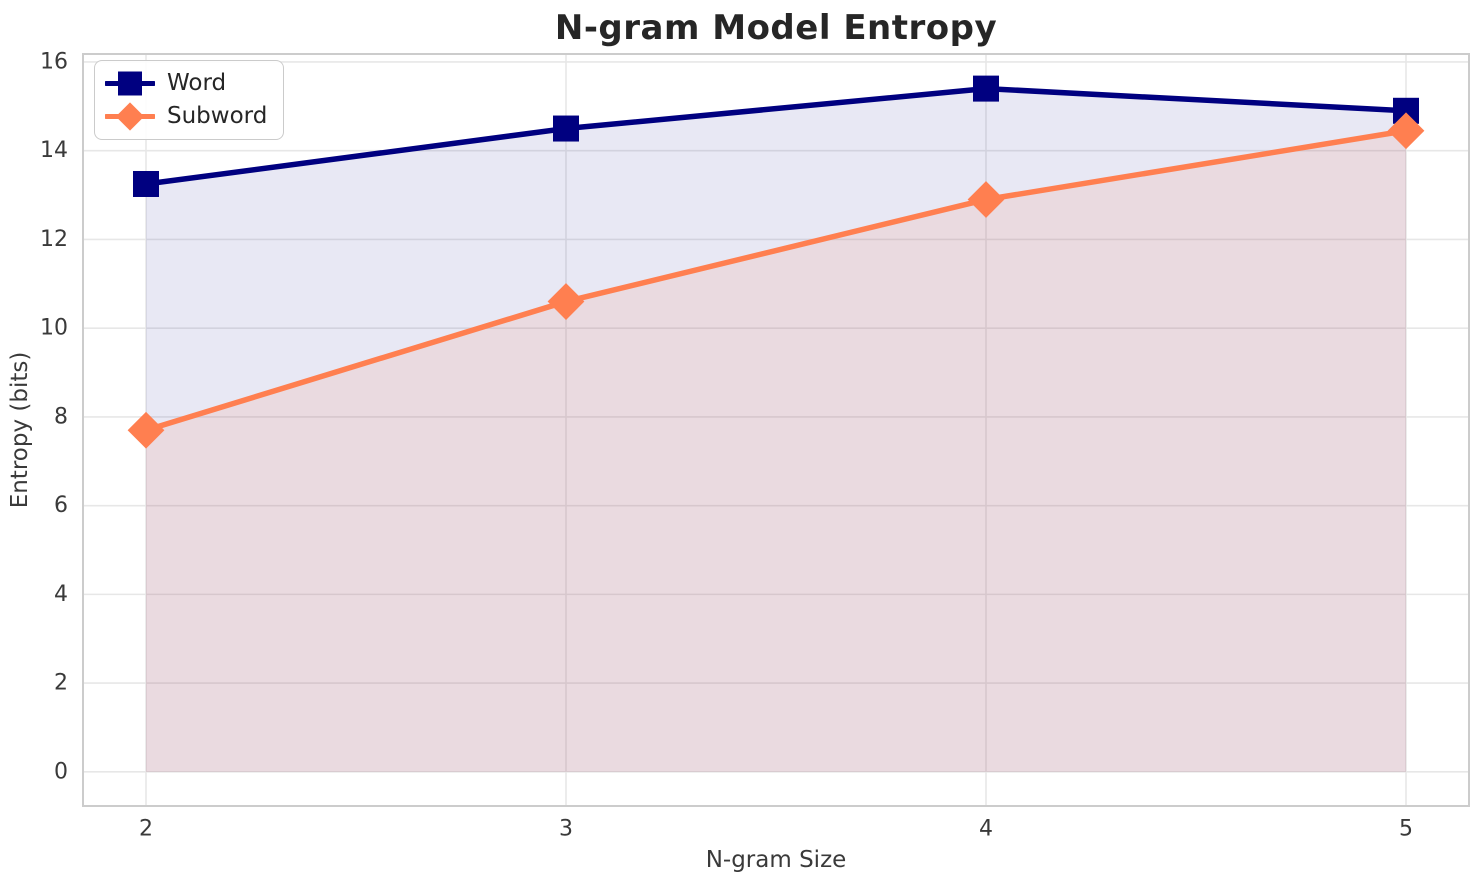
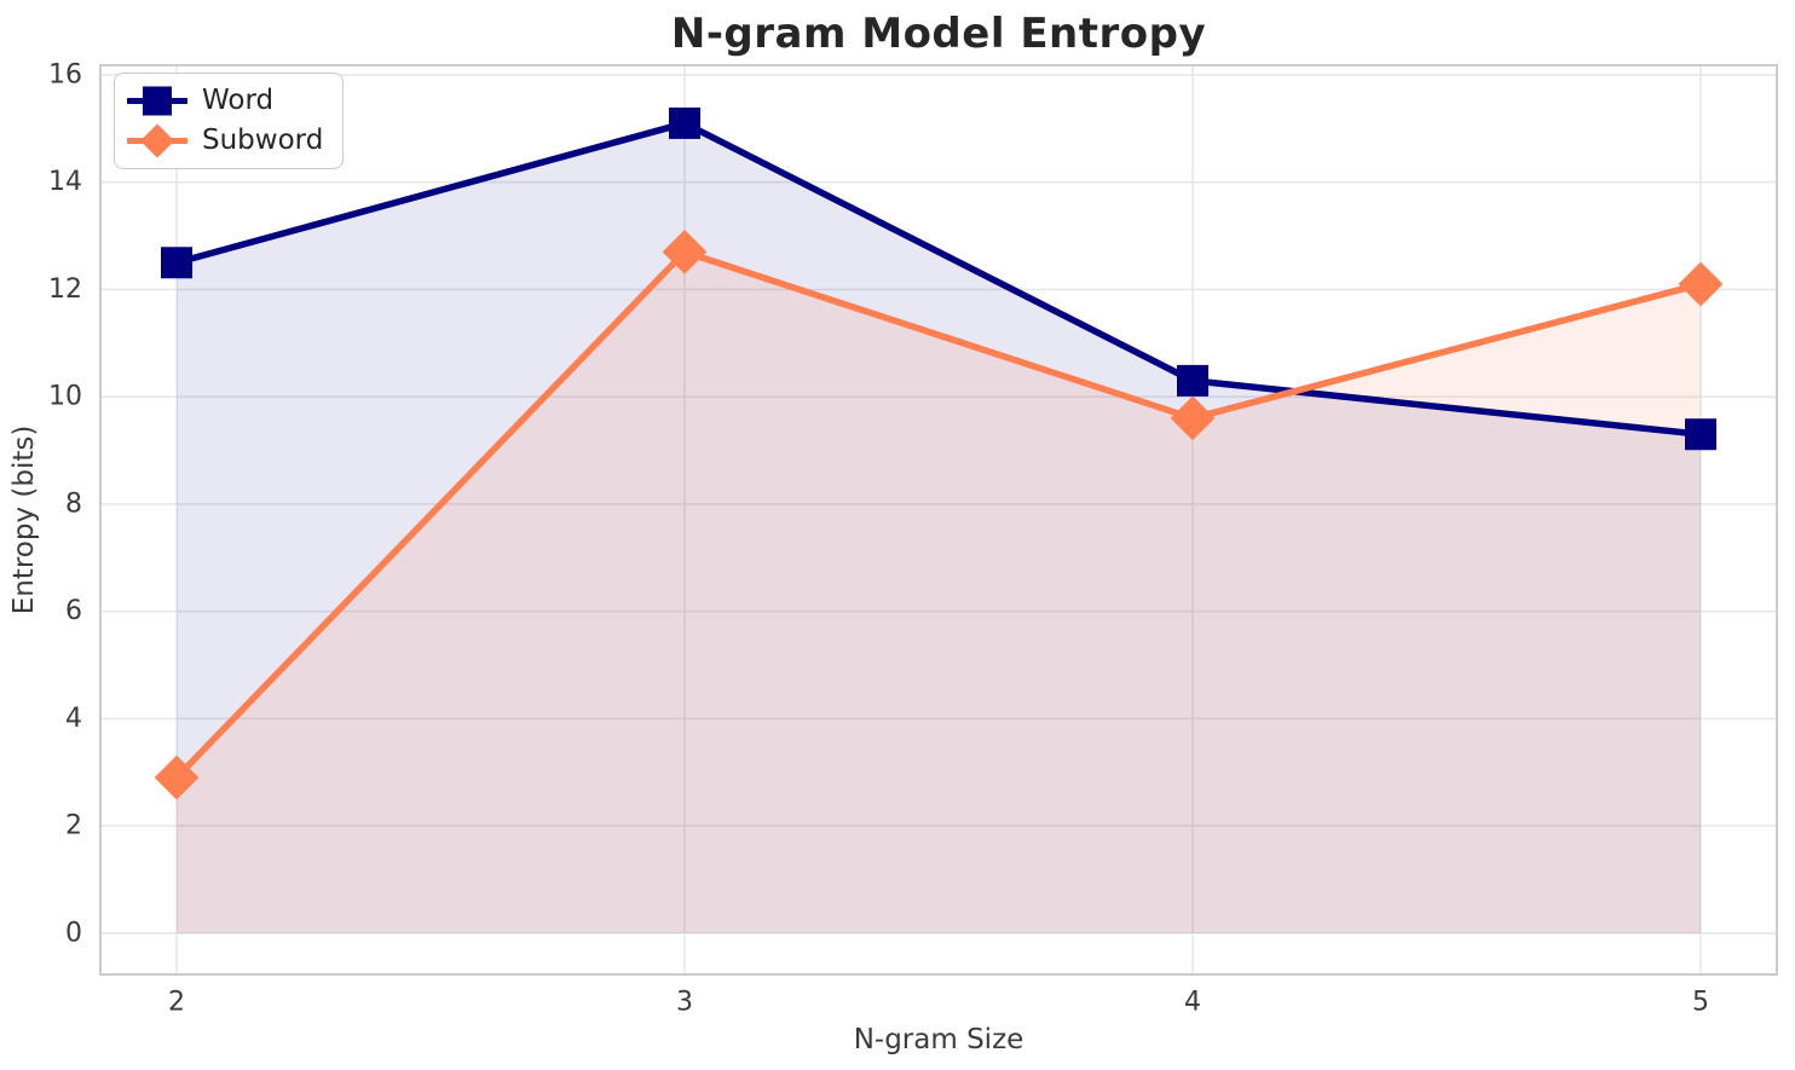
Word/2: 13.2 -> 12.5
Subword/2: 7.7 -> 2.9
Word/3: 14.5 -> 15.1
Subword/3: 10.6 -> 12.7
Word/4: 15.4 -> 10.3
Subword/4: 12.9 -> 9.6
Word/5: 14.9 -> 9.3
Subword/5: 14.4 -> 12.1
